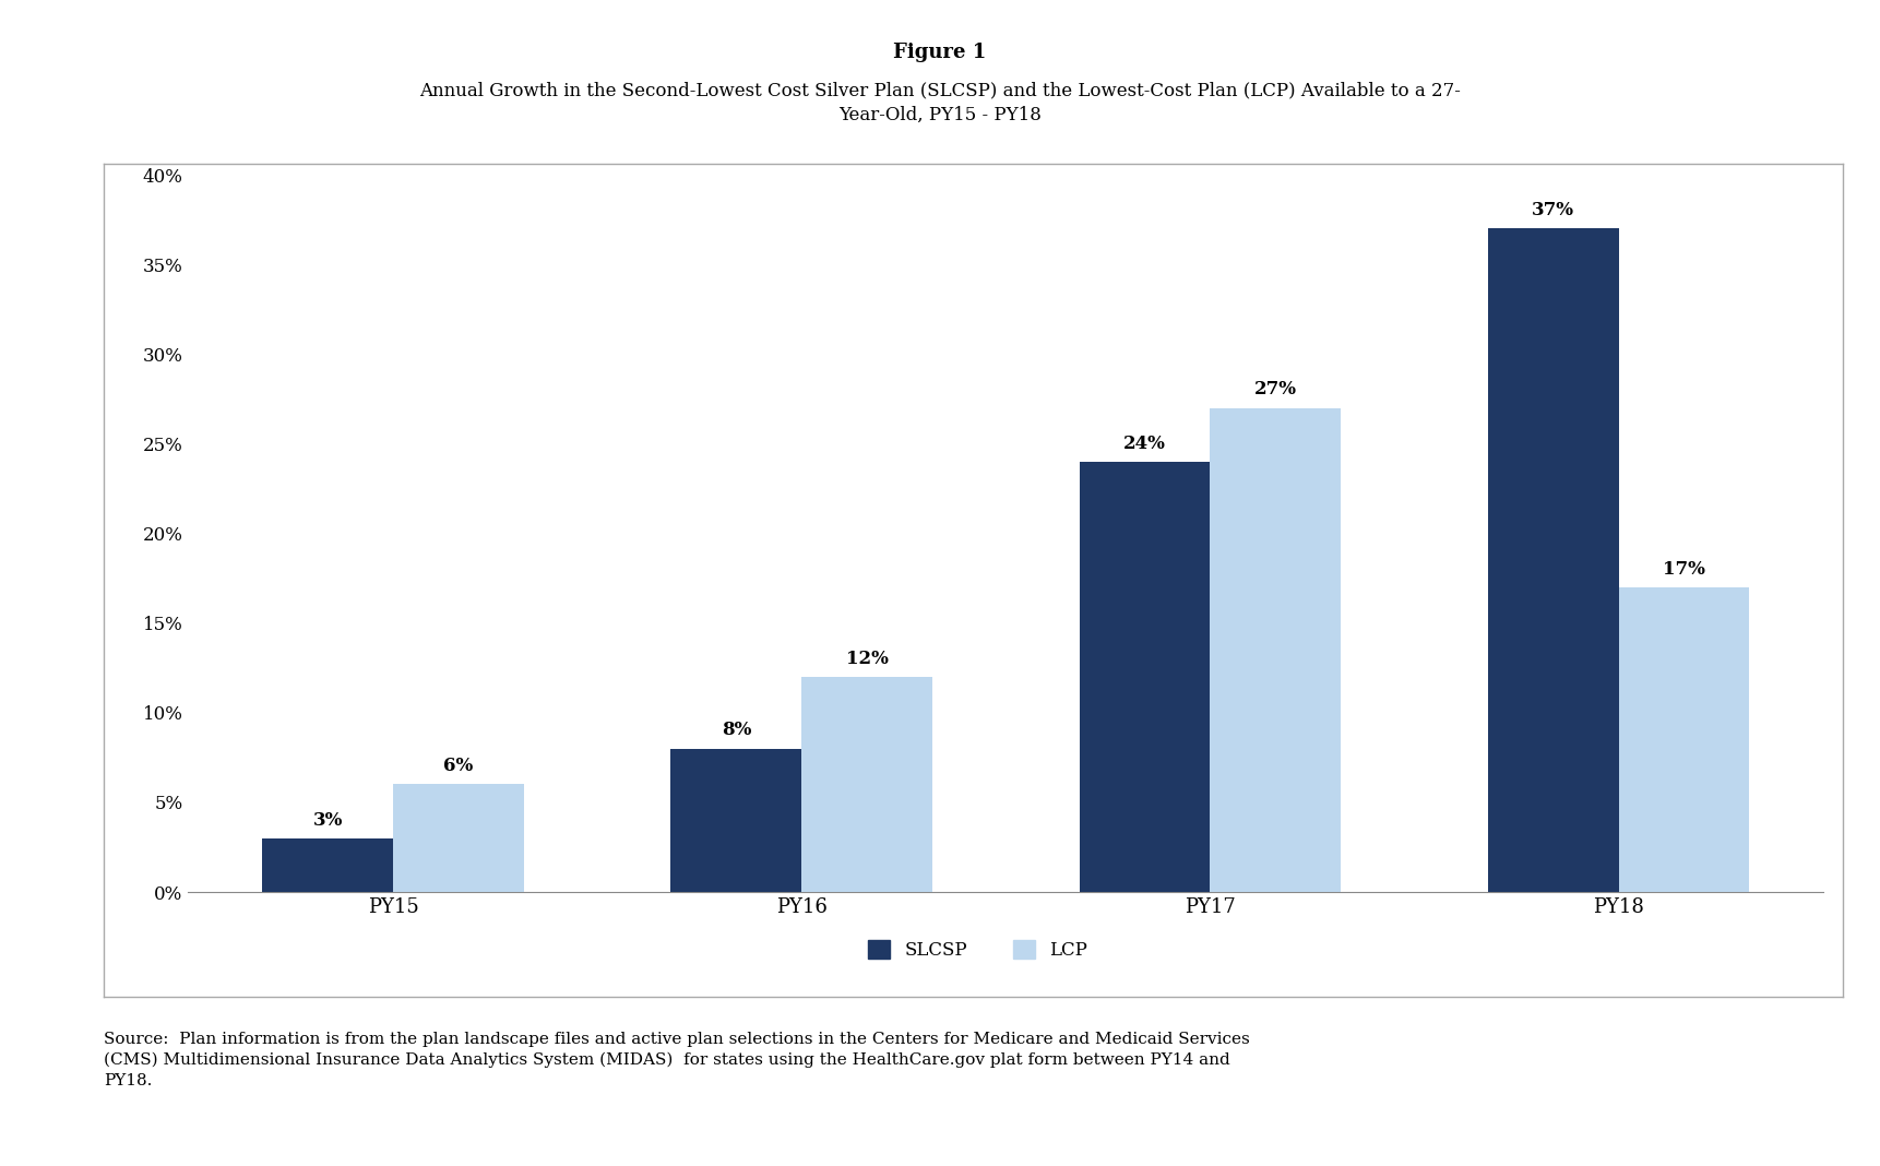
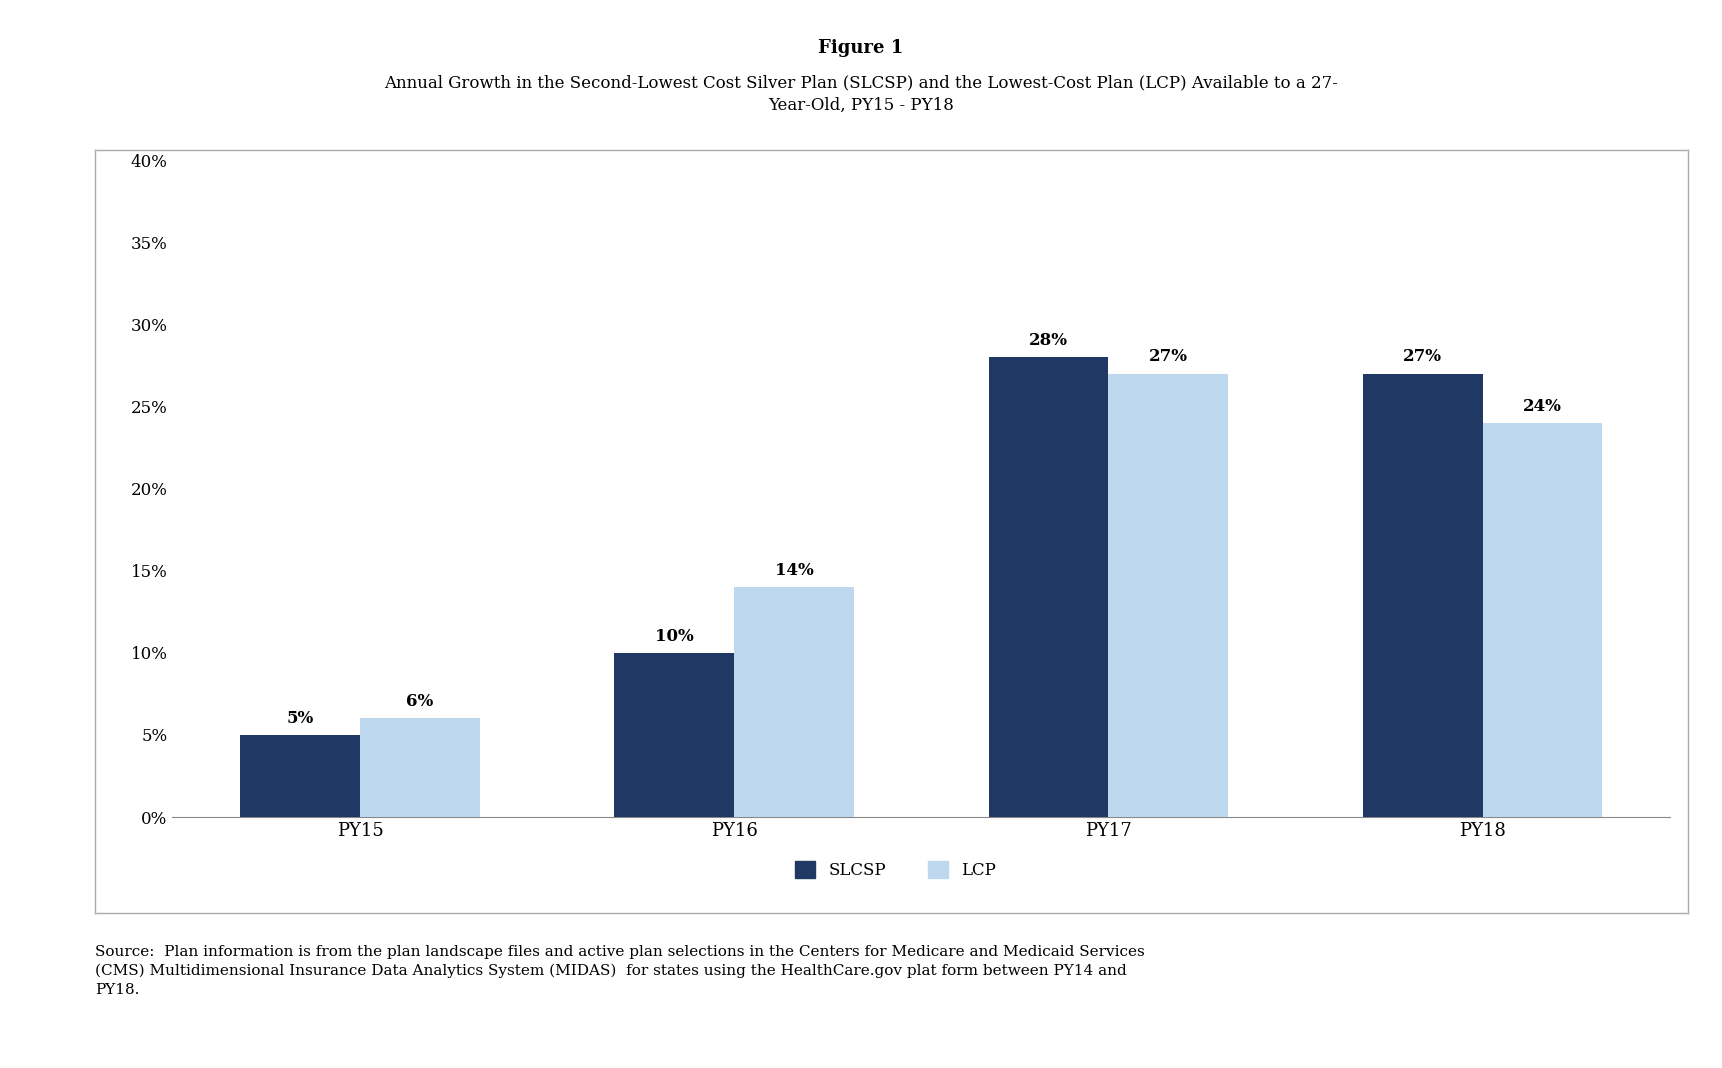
SLCSP/PY15: 3% -> 5%
SLCSP/PY16: 8% -> 10%
LCP/PY16: 12% -> 14%
SLCSP/PY17: 24% -> 28%
SLCSP/PY18: 37% -> 27%
LCP/PY18: 17% -> 24%
